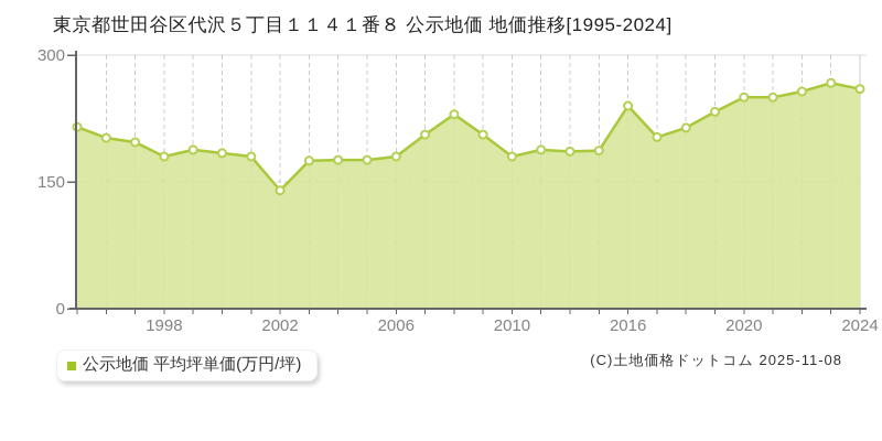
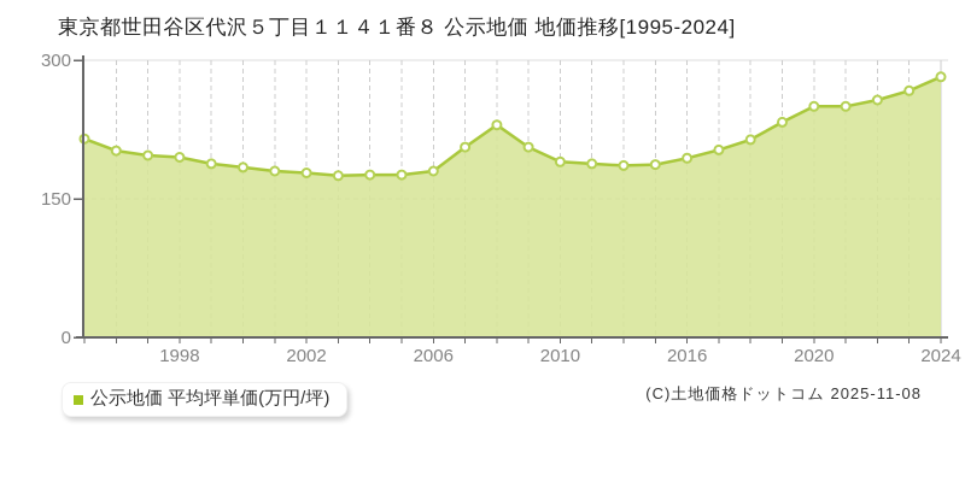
1998: 180 -> 200
2002: 140 -> 180
2010: 180 -> 190
2016: 240 -> 190
2024: 260 -> 280
